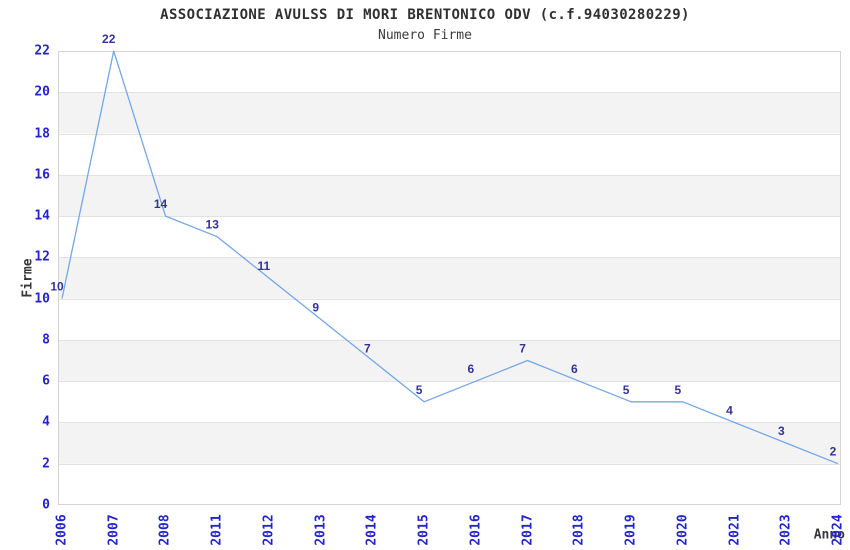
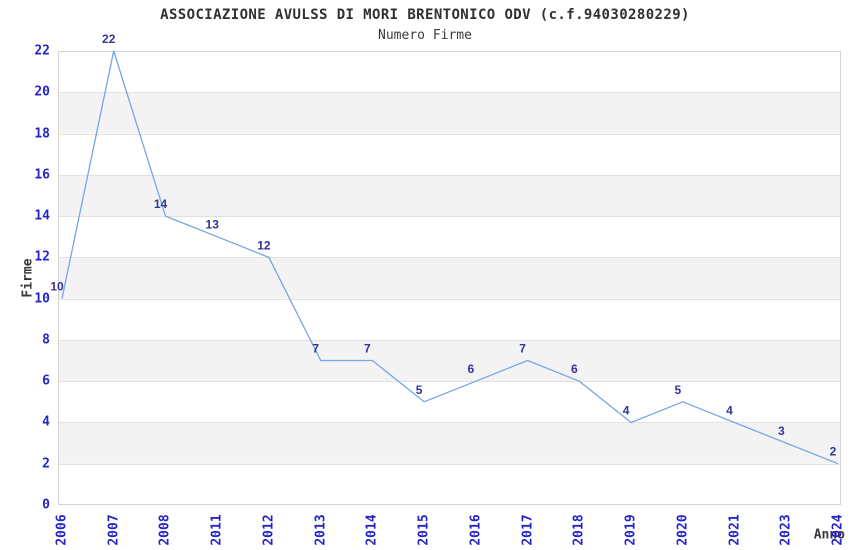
2012: 11 -> 12
2013: 9 -> 7
2019: 5 -> 4
